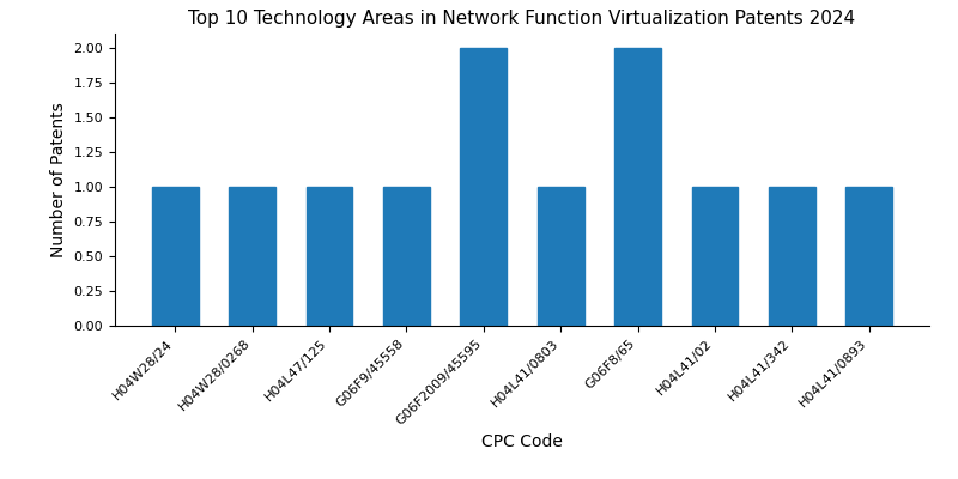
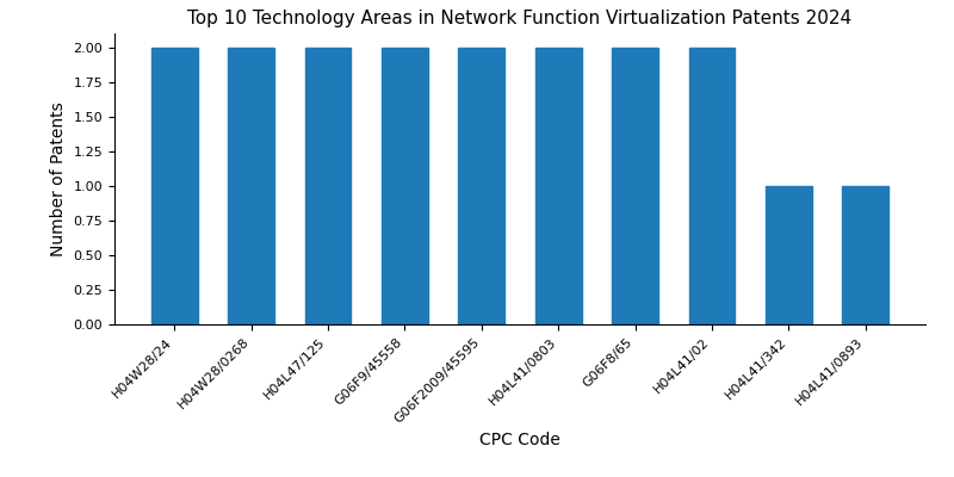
H04W28/24: 1 -> 2
H04W28/0268: 1 -> 2
H04L47/125: 1 -> 2
G06F9/45558: 1 -> 2
H04L41/0803: 1 -> 2
H04L41/02: 1 -> 2
